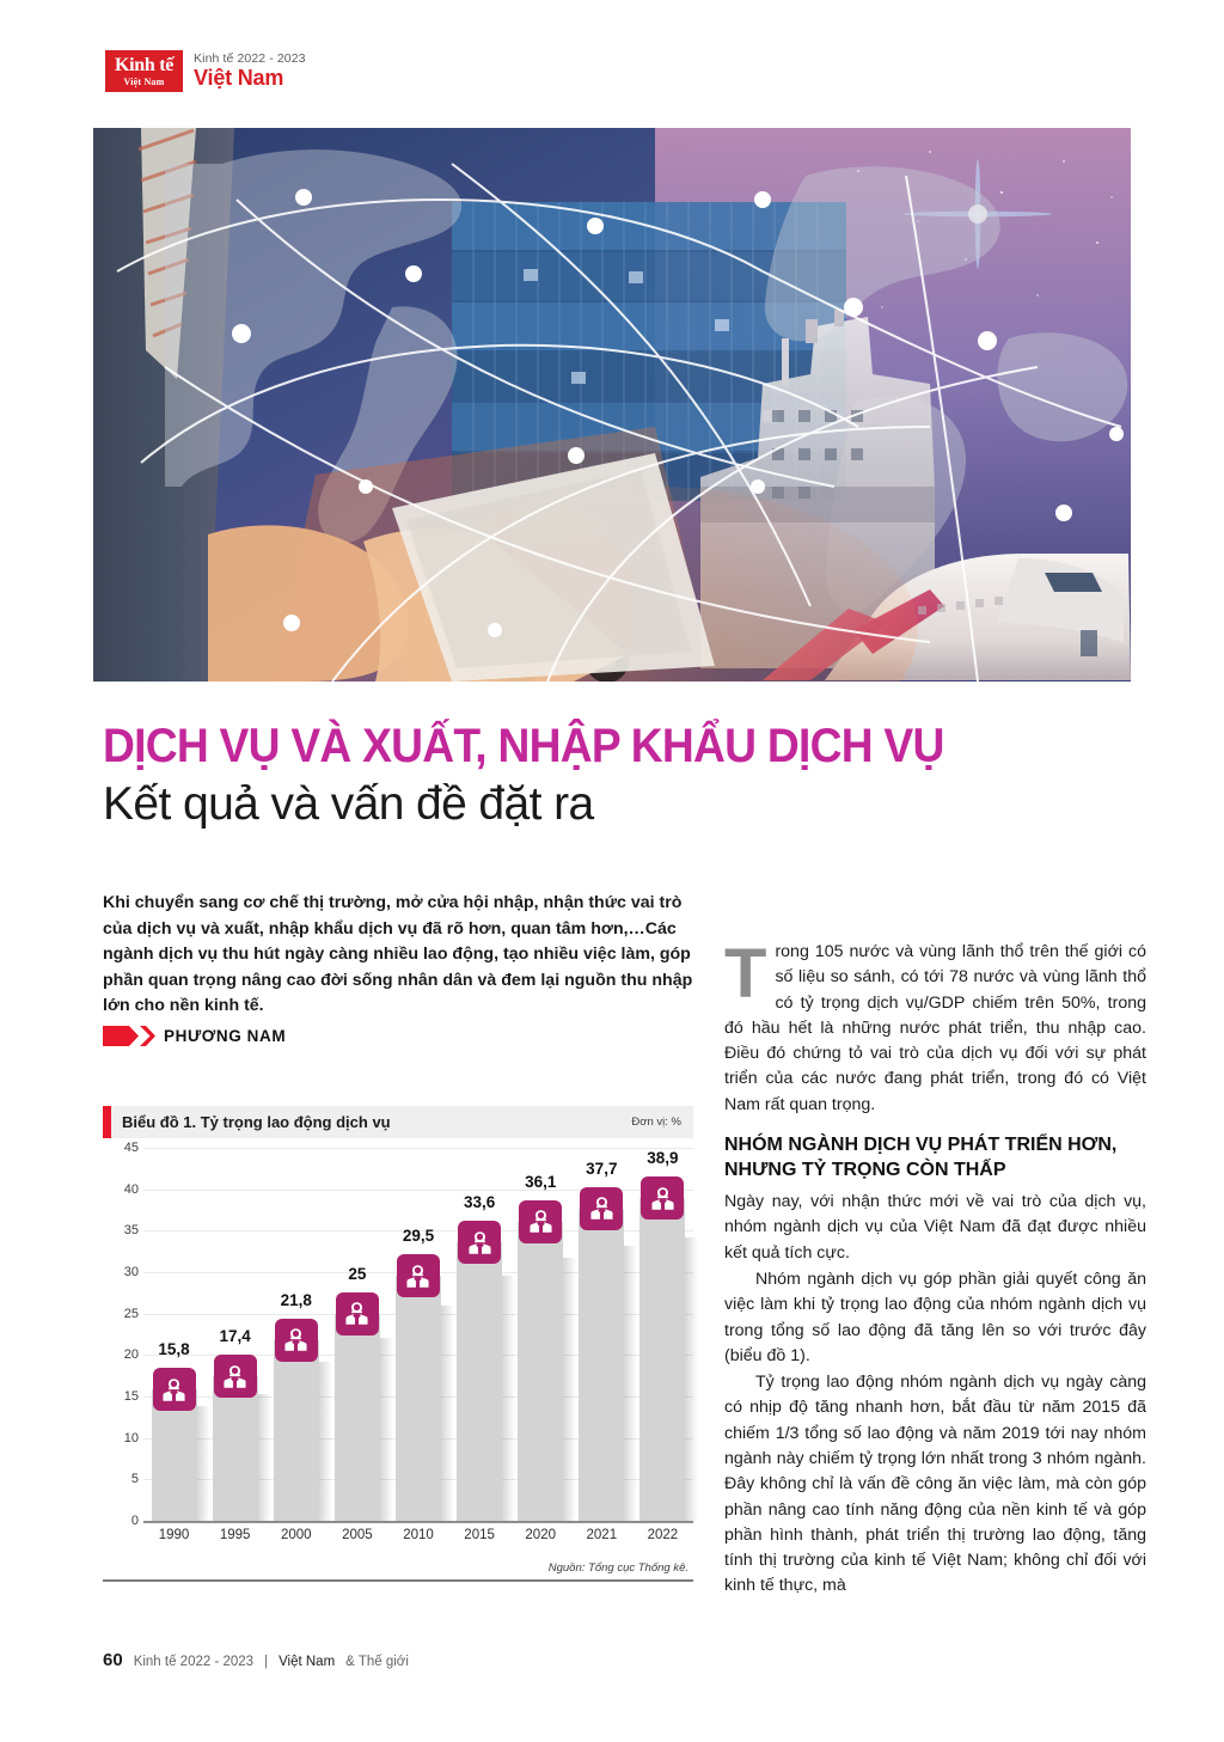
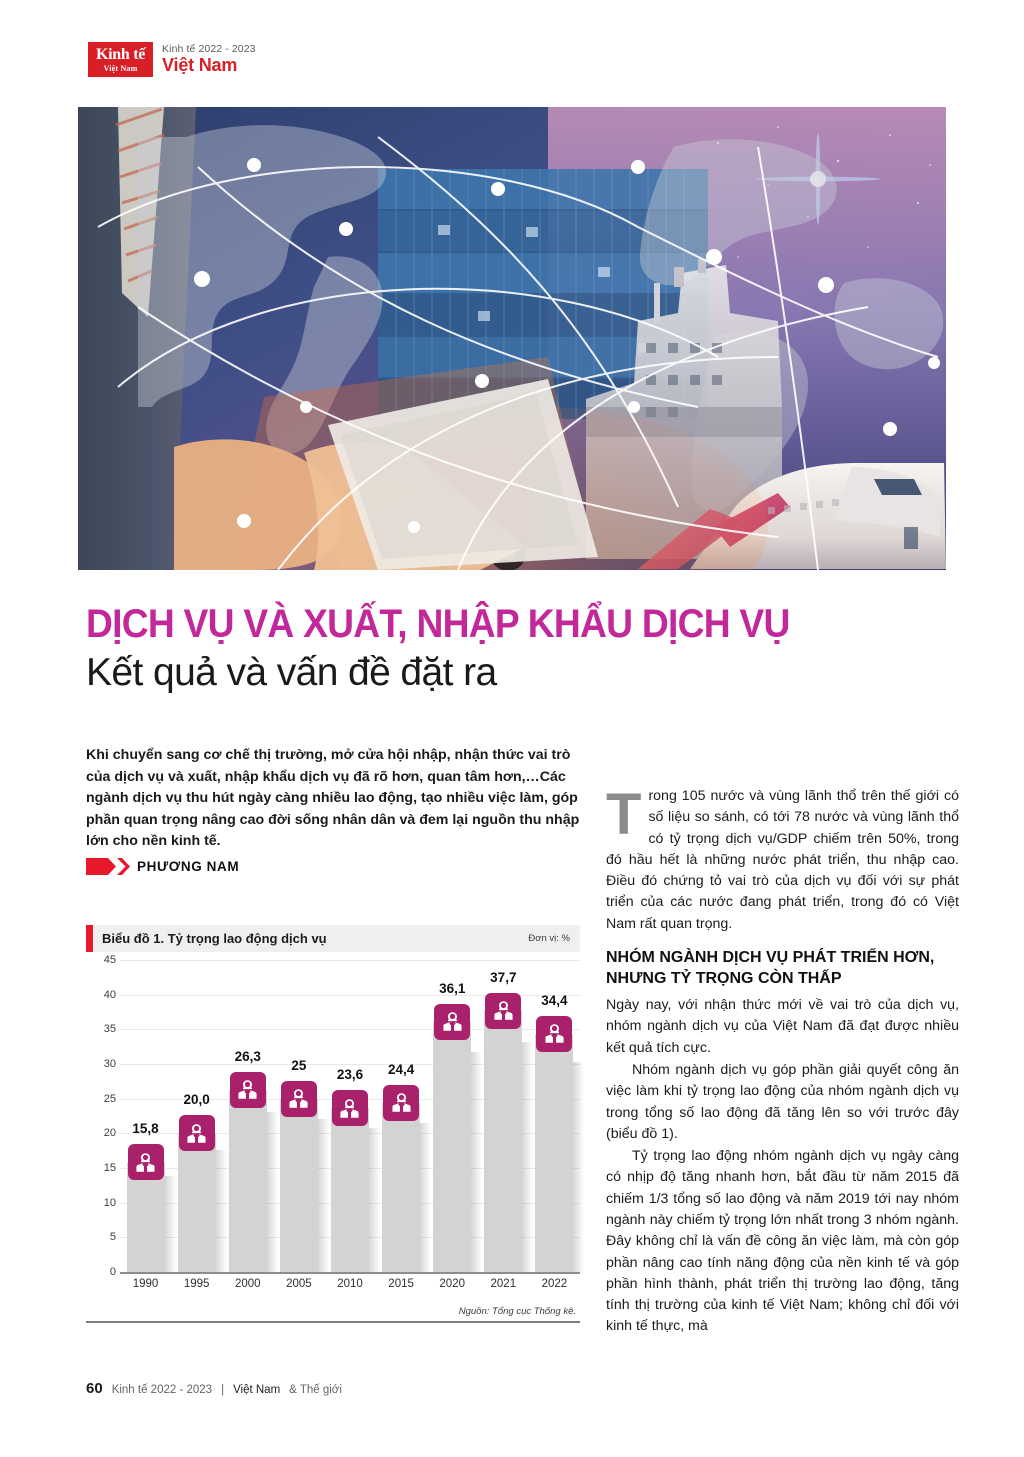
1995: 17,4 -> 20,0
2000: 21,8 -> 26,3
2010: 29,5 -> 23,6
2015: 33,6 -> 24,4
2022: 38,9 -> 34,4
